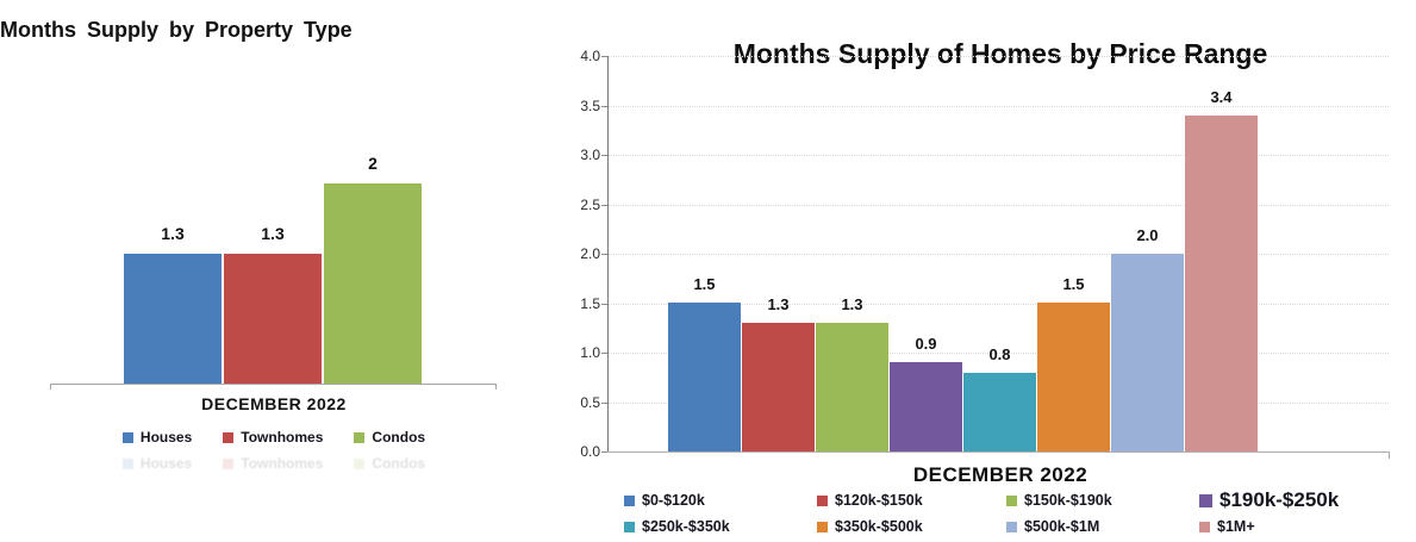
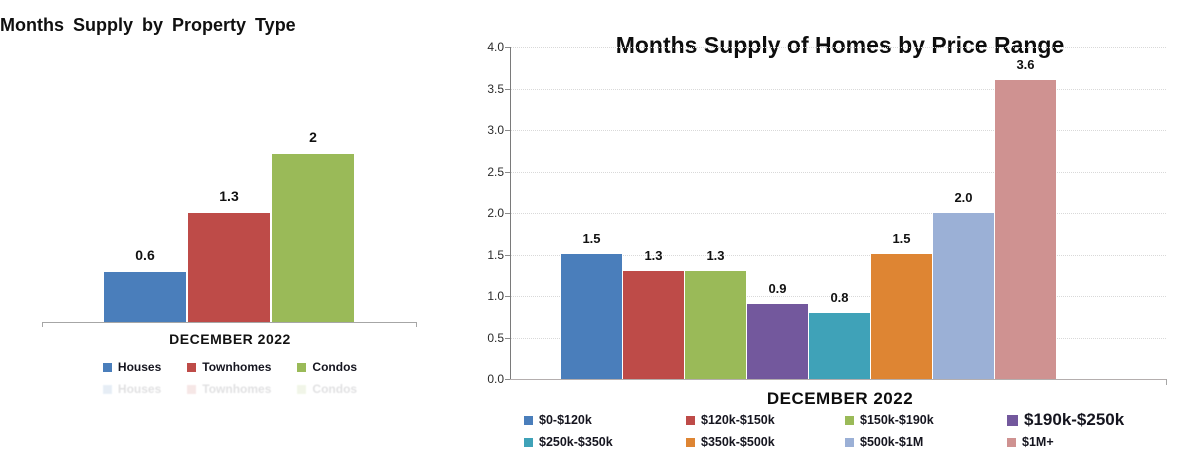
Months Supply by Property Type/Houses: 1.3 -> 0.6
Months Supply of Homes by Price Range/$1M+: 3.4 -> 3.6
